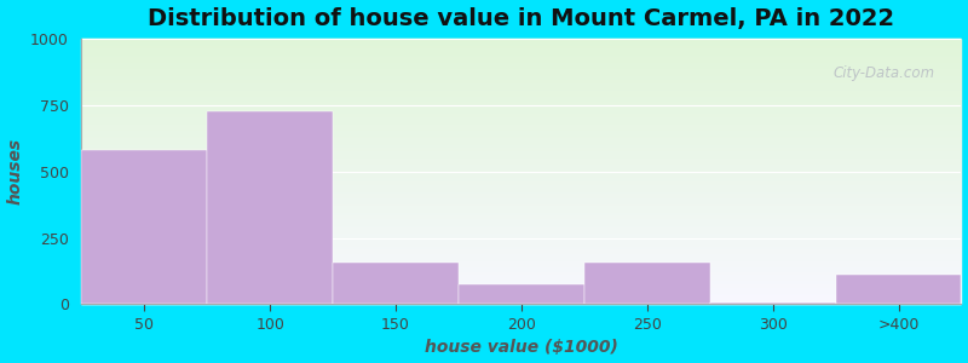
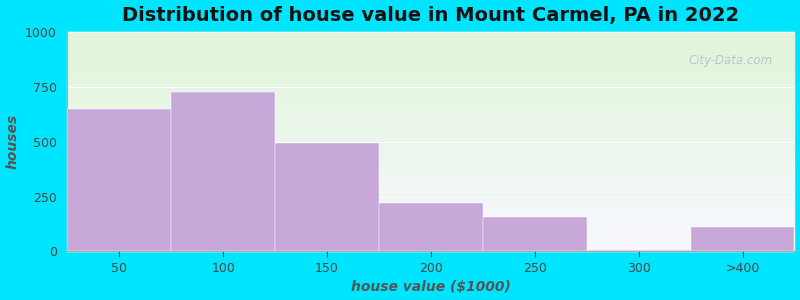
50: 580 -> 650
150: 155 -> 495
200: 75 -> 220
